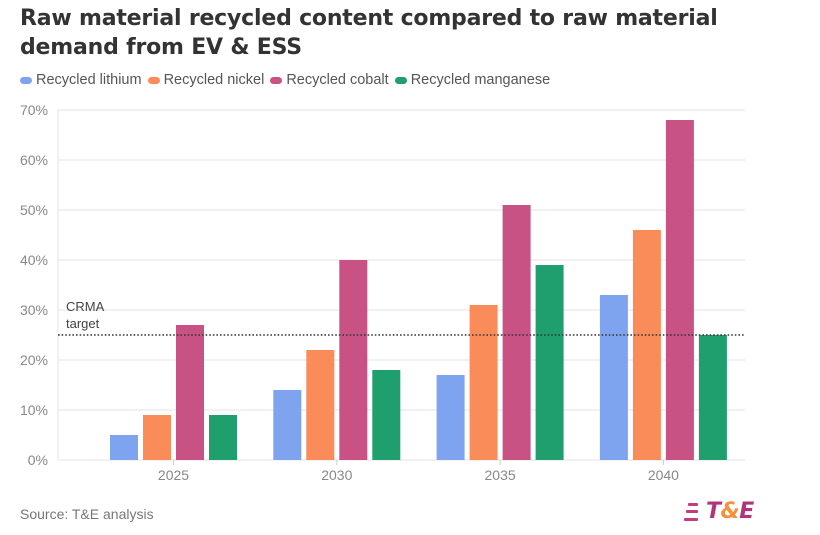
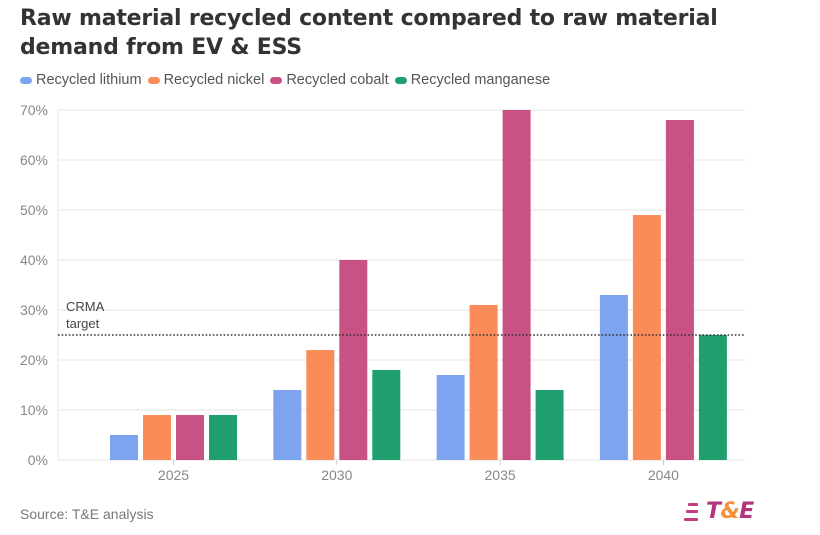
Recycled cobalt/2025: 27% -> 9%
Recycled cobalt/2035: 51% -> 70%
Recycled manganese/2035: 39% -> 14%
Recycled nickel/2040: 46% -> 49%
